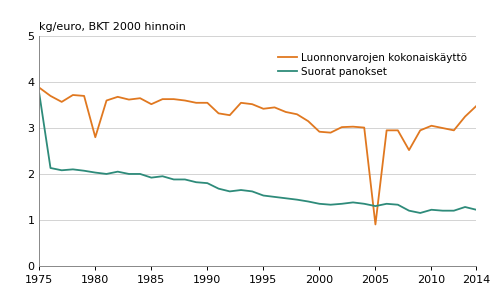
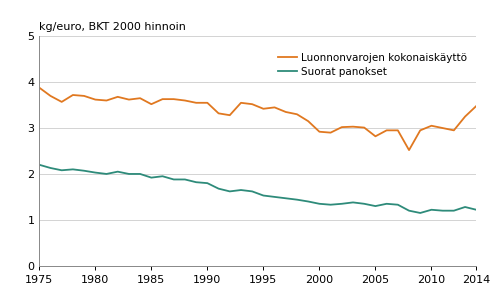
Suorat panokset/1975: 3.75 -> 2.20
Luonnonvarojen kokonaiskäyttö/1980: 2.80 -> 3.62
Luonnonvarojen kokonaiskäyttö/2005: 0.90 -> 2.82
